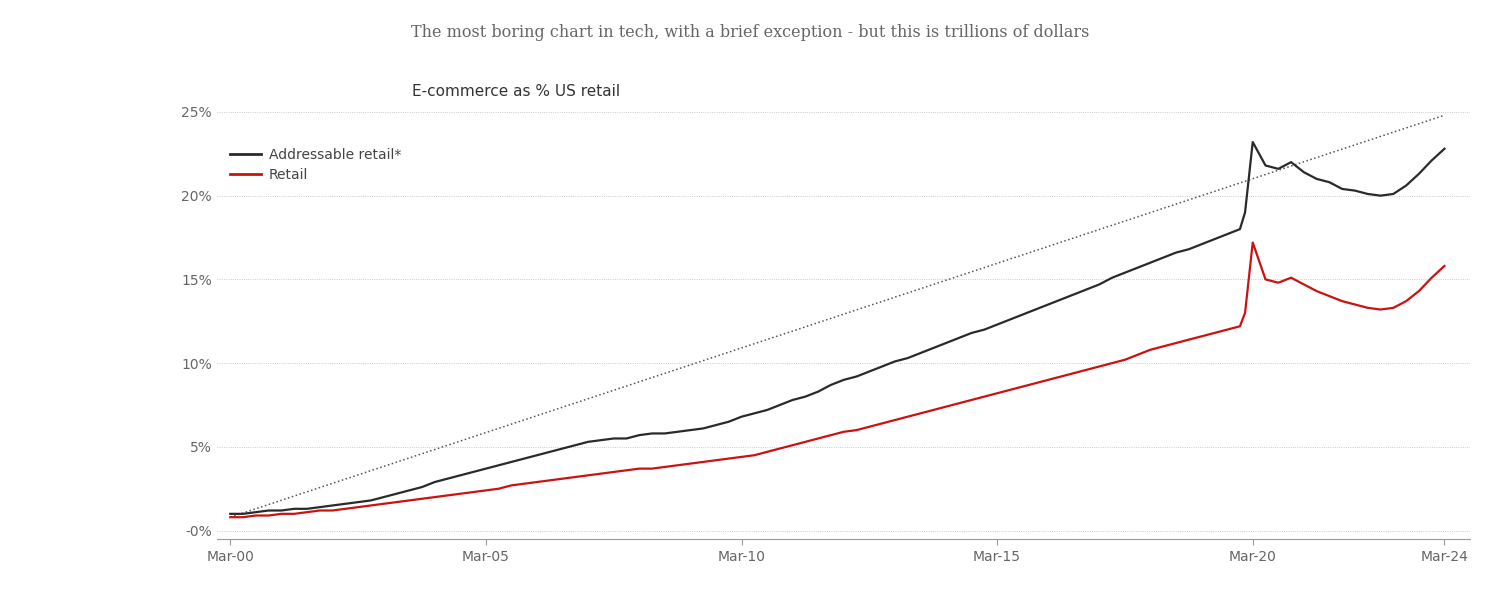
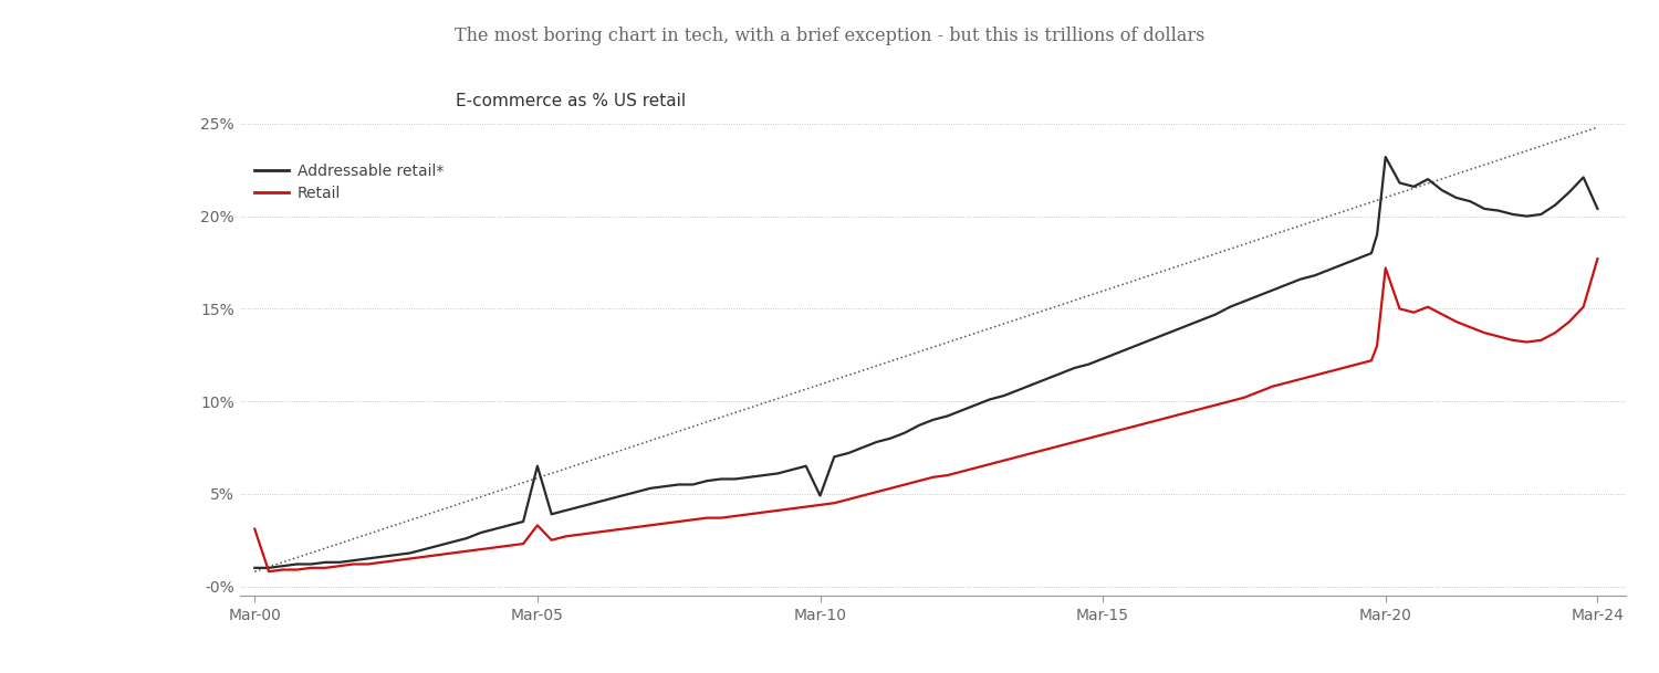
Retail/Mar-00: 0.8% -> 3.1%
Addressable retail*/Mar-05: 3.7% -> 6.5%
Retail/Mar-05: 2.4% -> 3.3%
Addressable retail*/Mar-10: 6.8% -> 4.9%
Addressable retail*/Mar-24: 22.8% -> 20.4%
Retail/Mar-24: 15.8% -> 17.7%
